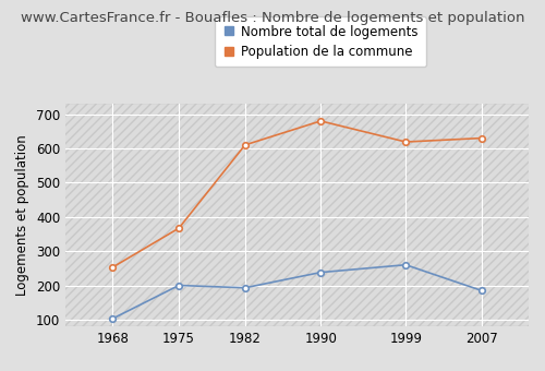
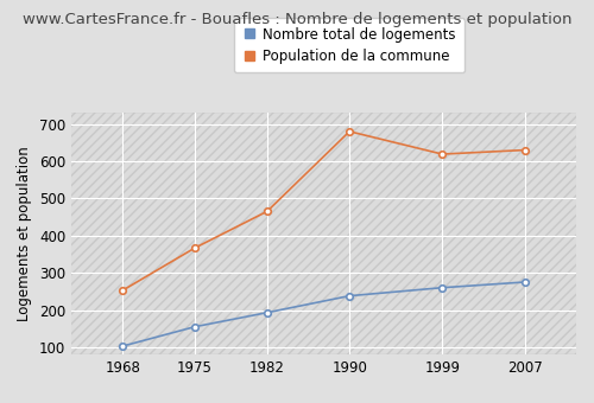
Nombre total de logements/1975: 200 -> 155
Population de la commune/1982: 610 -> 465
Nombre total de logements/2007: 185 -> 275
